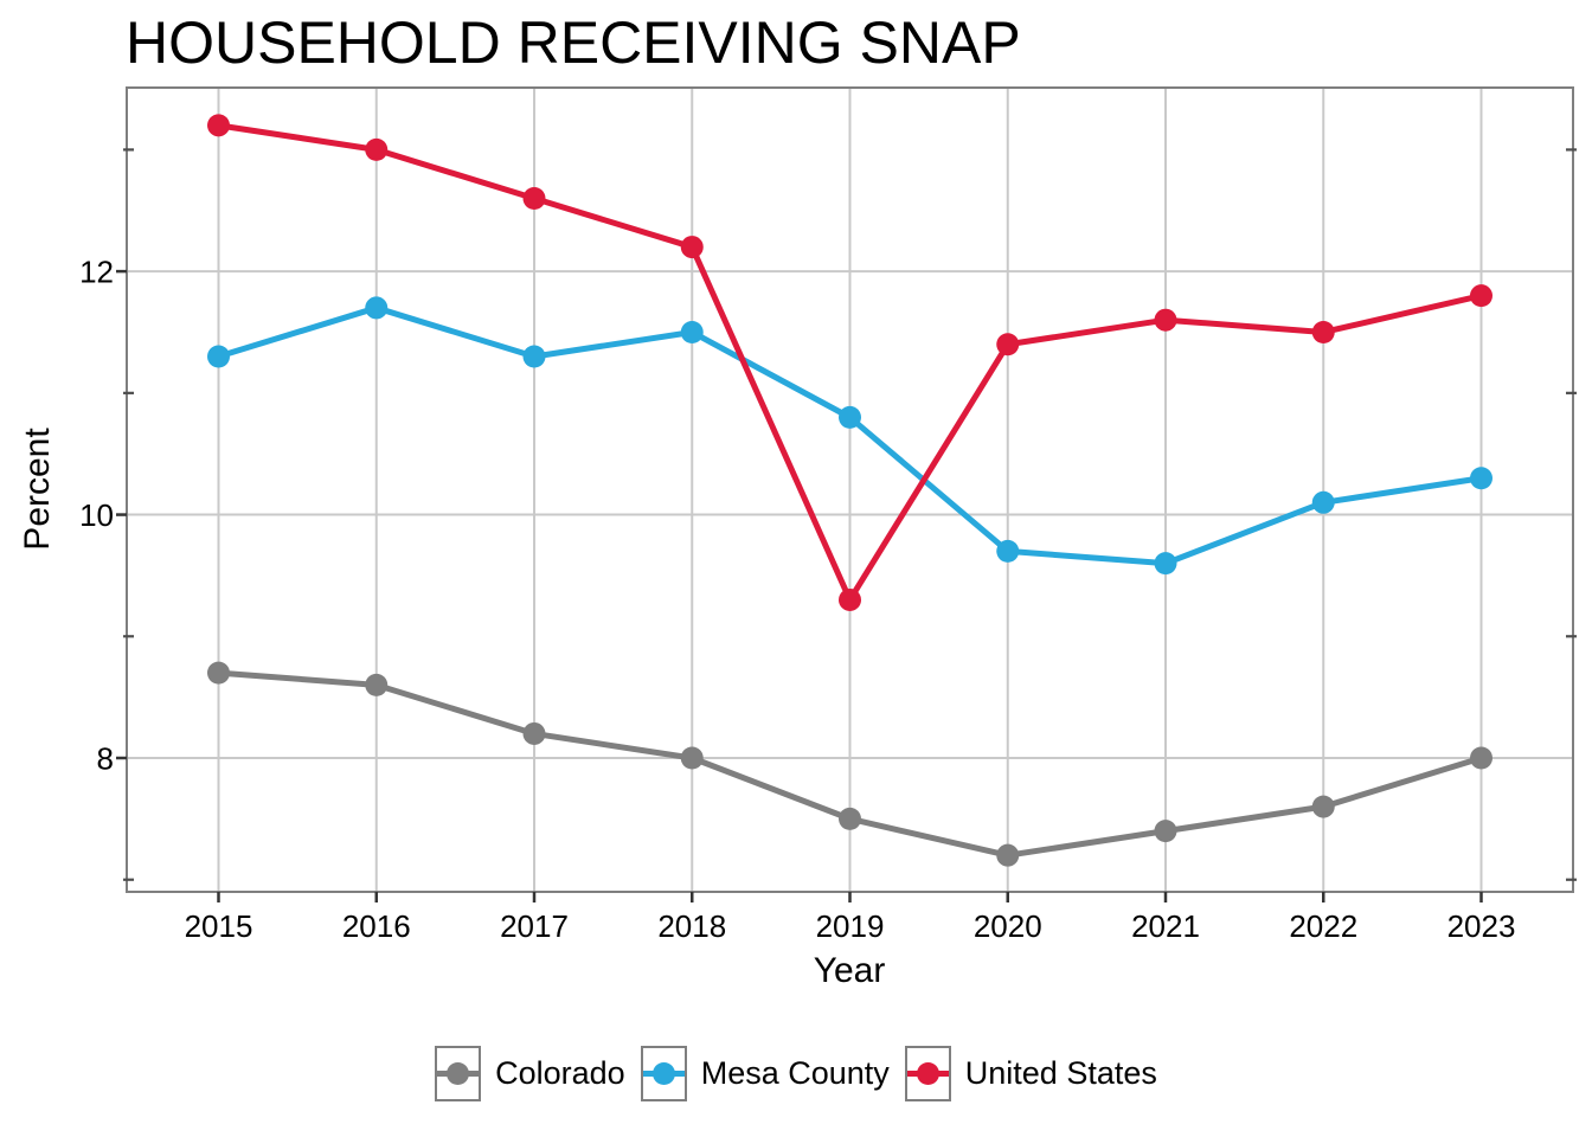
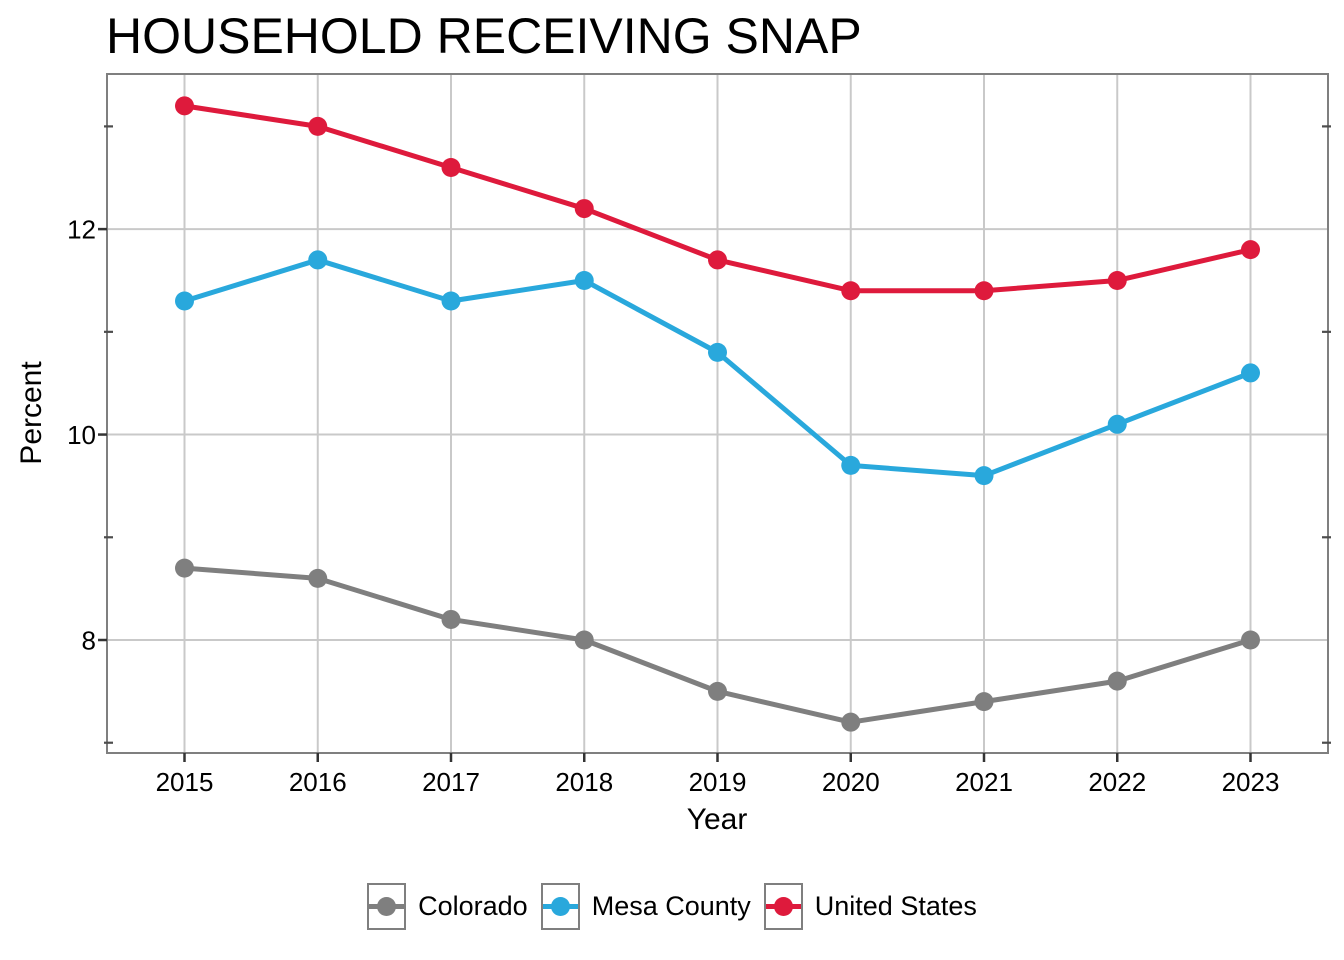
United States/2019: 9.3 -> 11.7
United States/2021: 11.6 -> 11.4
Mesa County/2023: 10.3 -> 10.6
